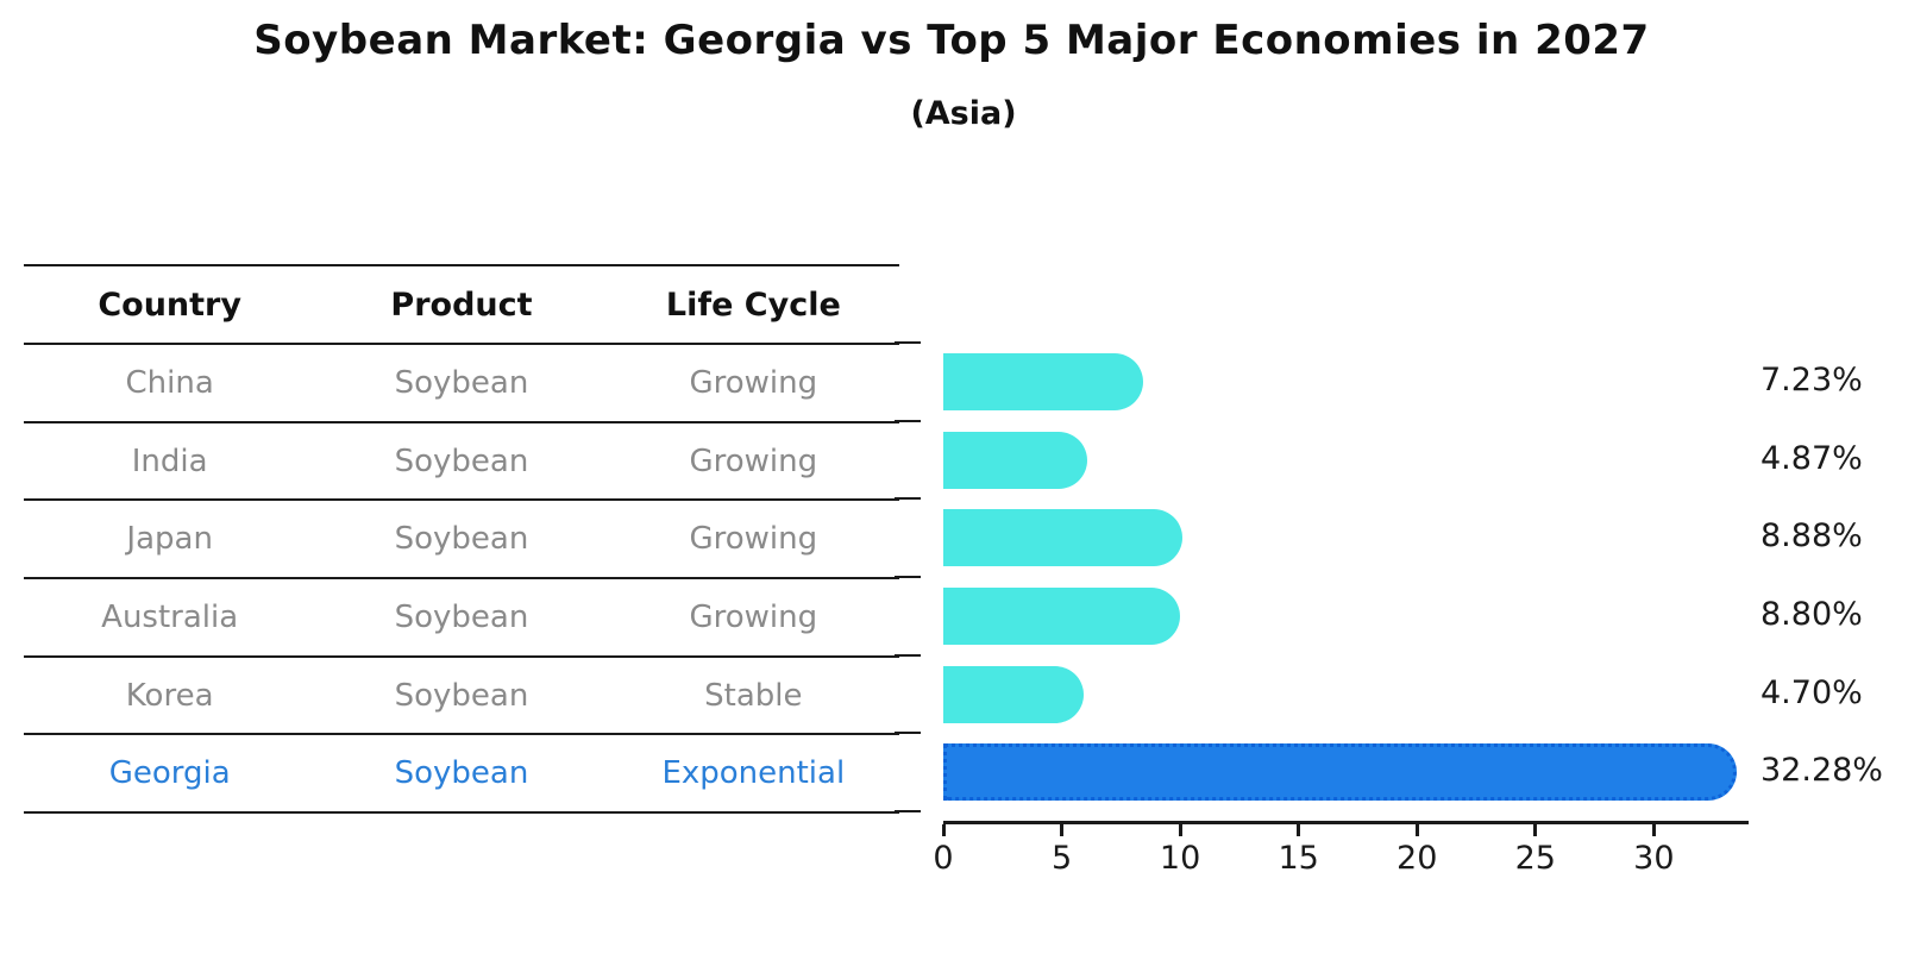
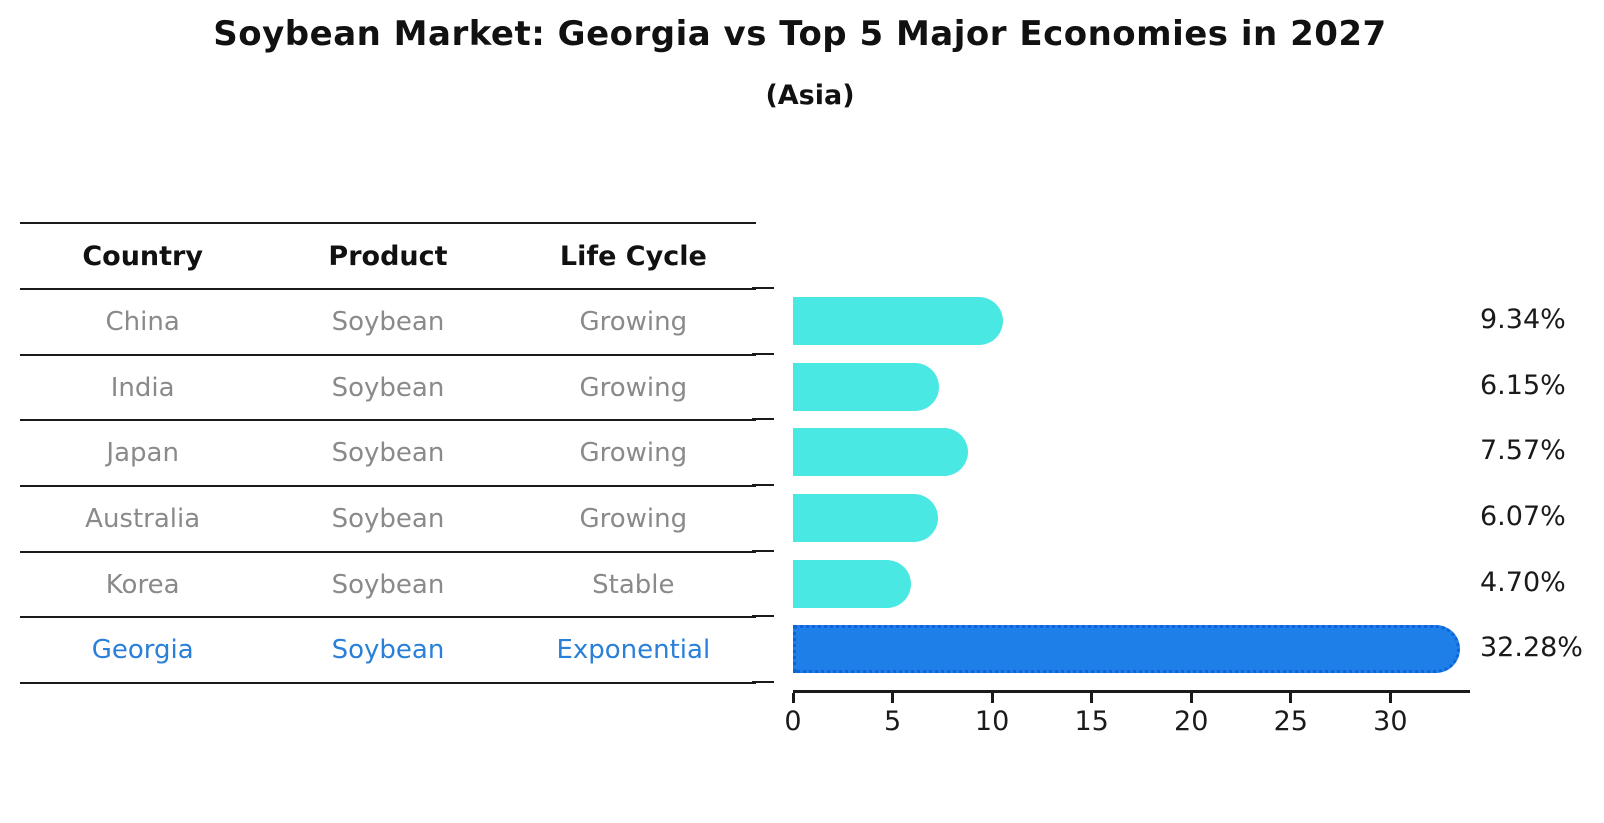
China: 7.23% -> 9.34%
India: 4.87% -> 6.15%
Japan: 8.88% -> 7.57%
Australia: 8.80% -> 6.07%
